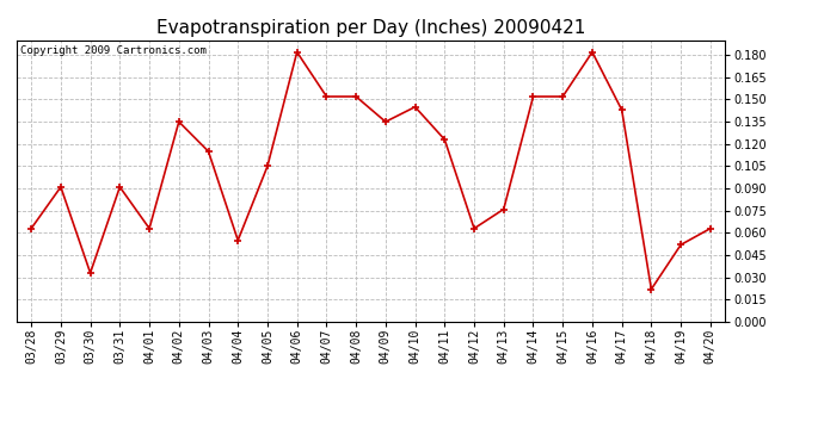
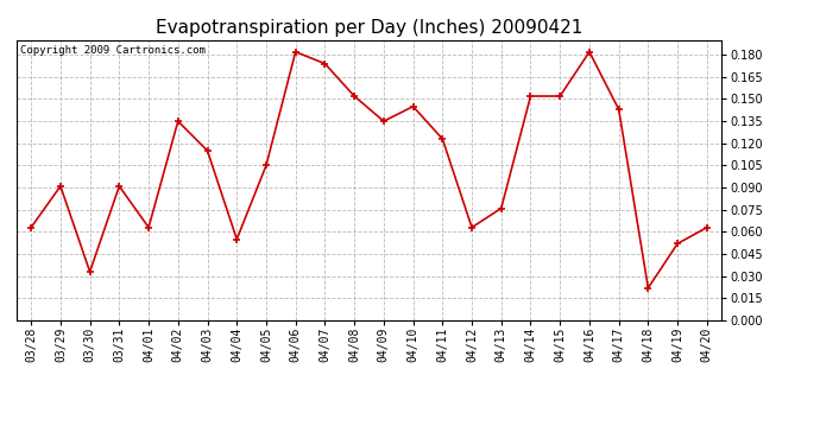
04/07: 0.152 -> 0.174
